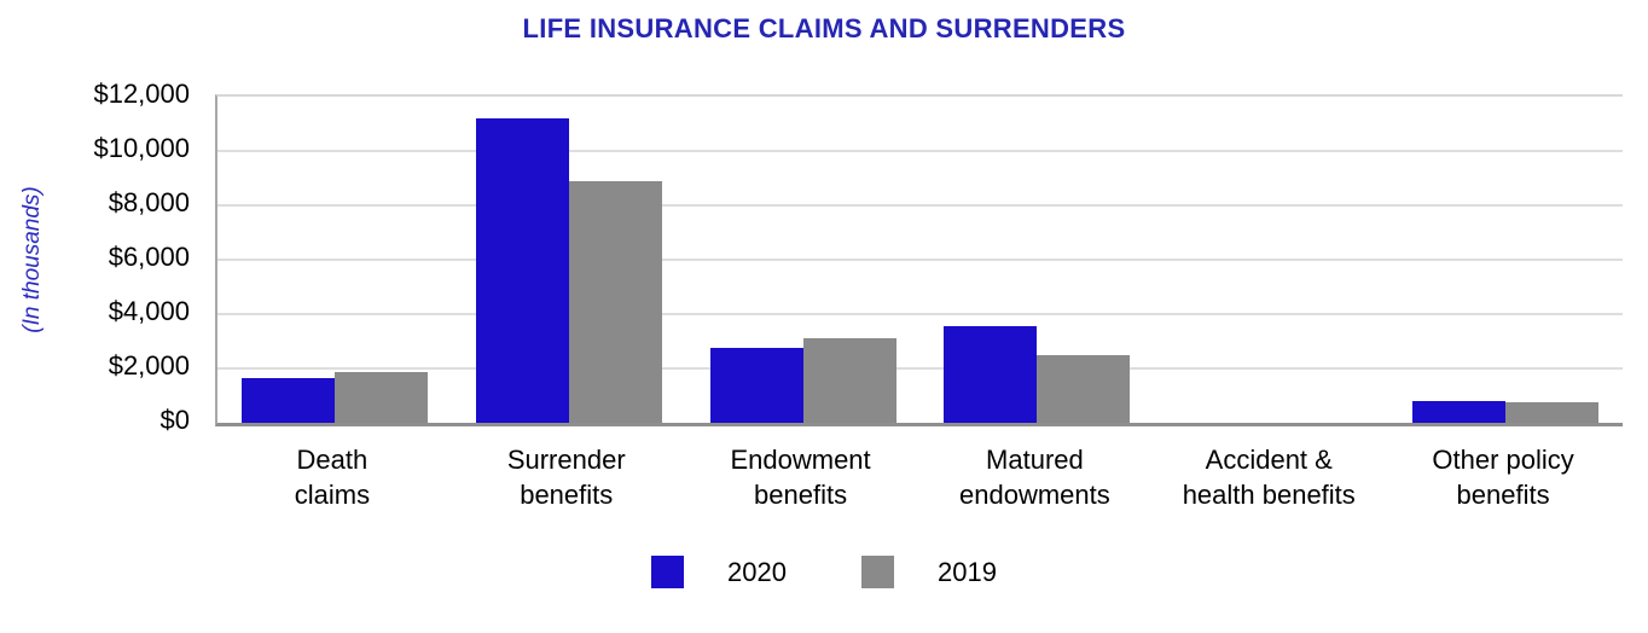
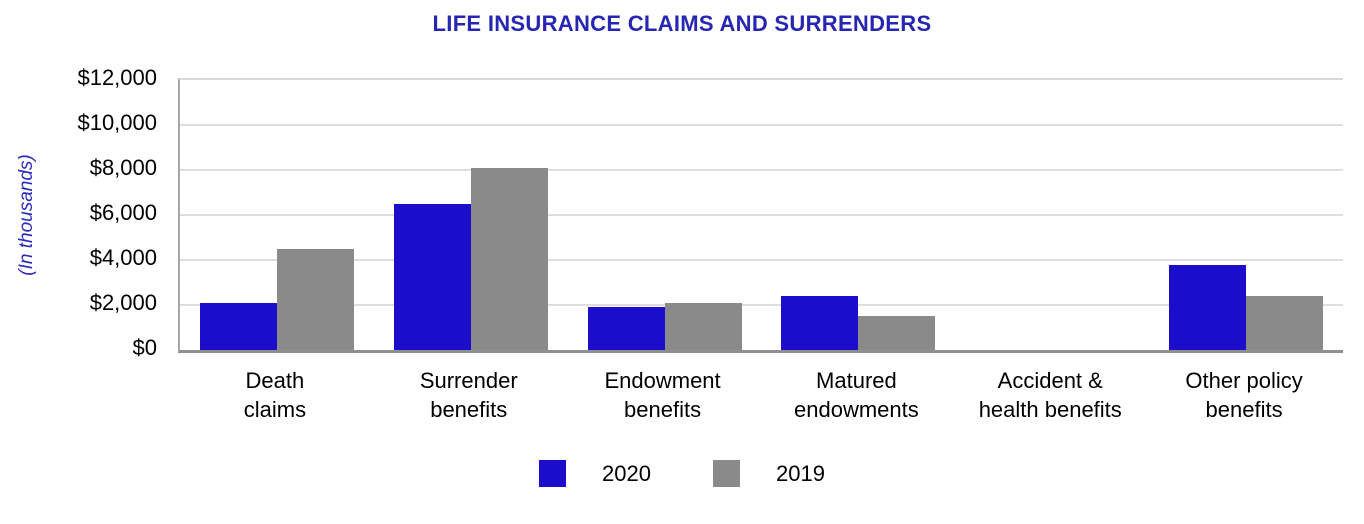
2020/Death claims: $1600 -> $2100
2019/Death claims: $1800 -> $4500
2020/Surrender benefits: $11200 -> $6500
2019/Surrender benefits: $8900 -> $8100
2020/Endowment benefits: $2800 -> $1900
2019/Endowment benefits: $3100 -> $2100
2020/Matured endowments: $3600 -> $2400
2019/Matured endowments: $2500 -> $1500
2020/Other policy benefits: $800 -> $3800
2019/Other policy benefits: $800 -> $2400
